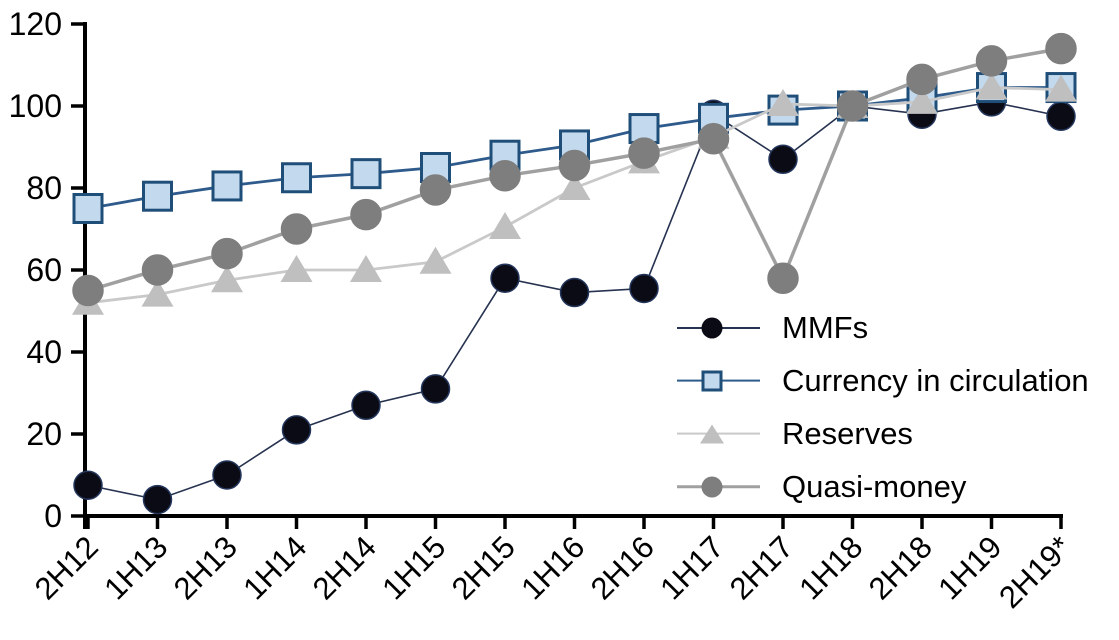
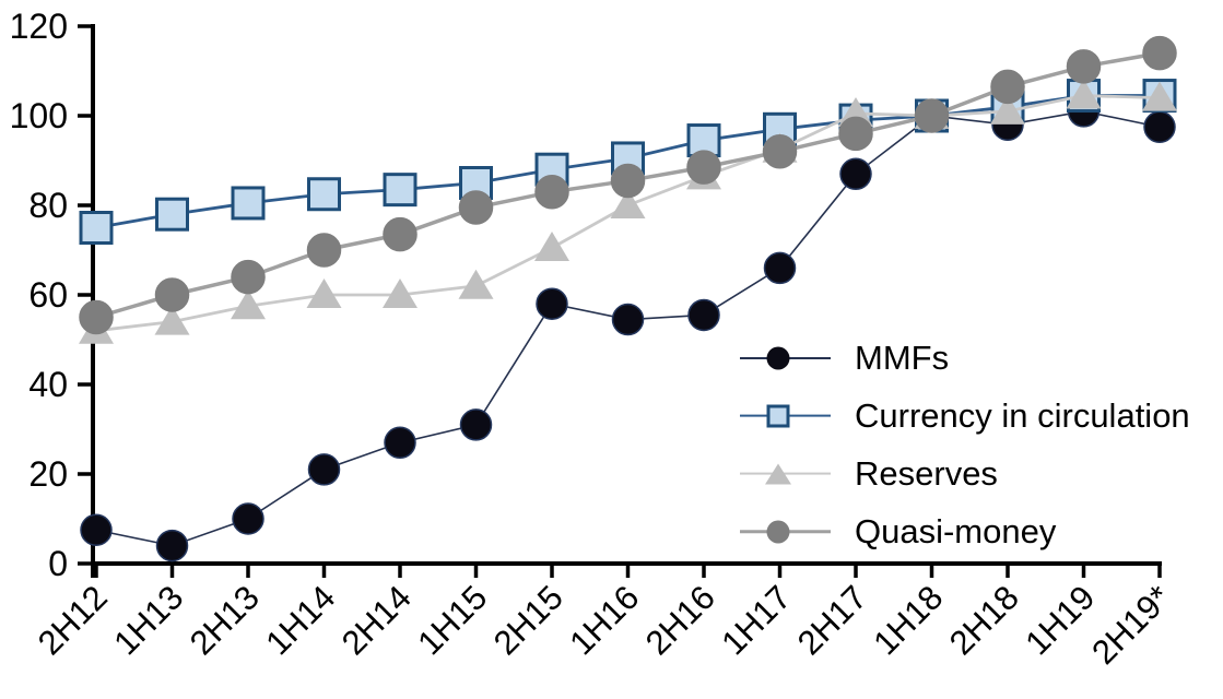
MMFs/1H17: 98 -> 66
Quasi-money/2H17: 58 -> 96
